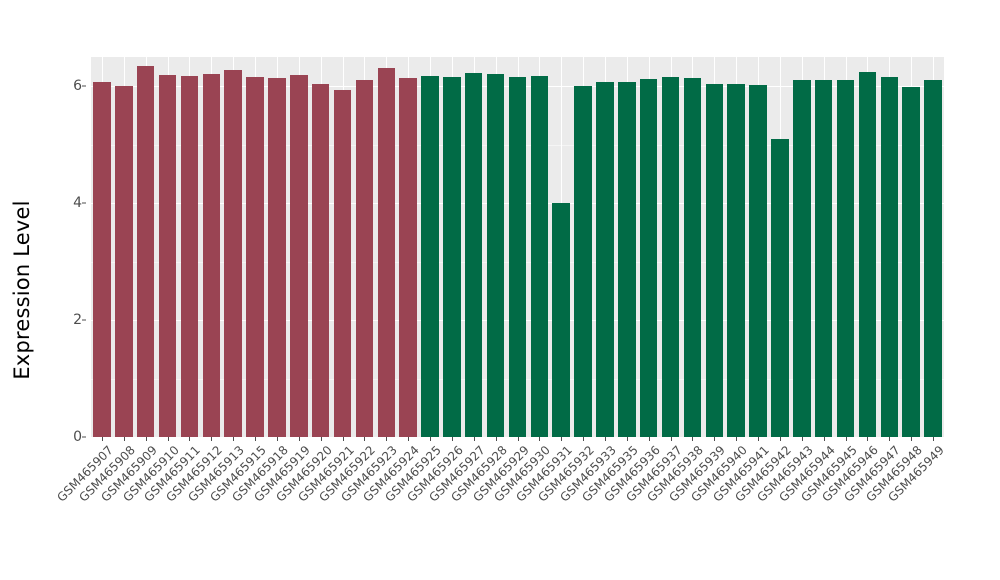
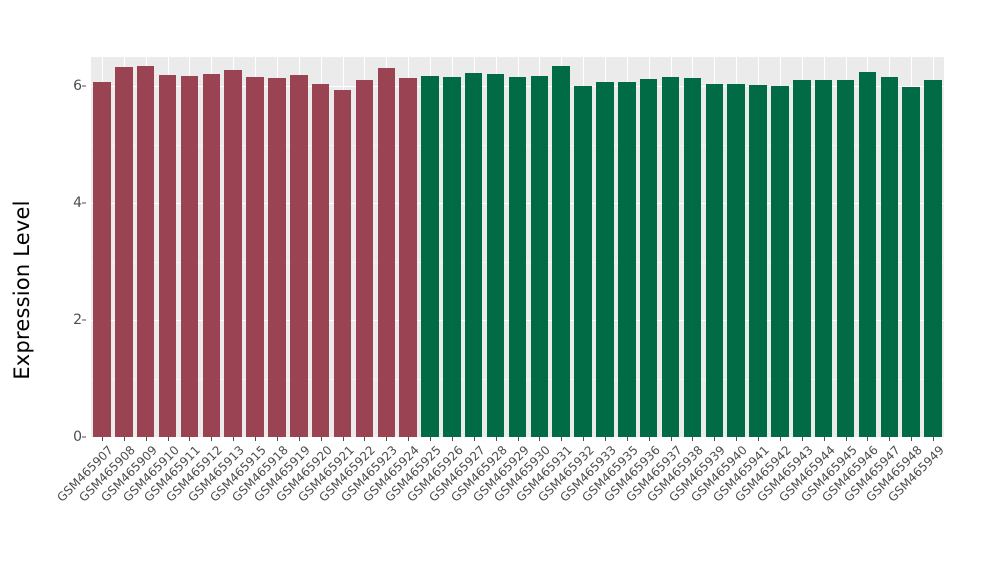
GSM465908: 6.0 -> 6.3
GSM465931: 4.0 -> 6.3
GSM465942: 5.1 -> 6.0
